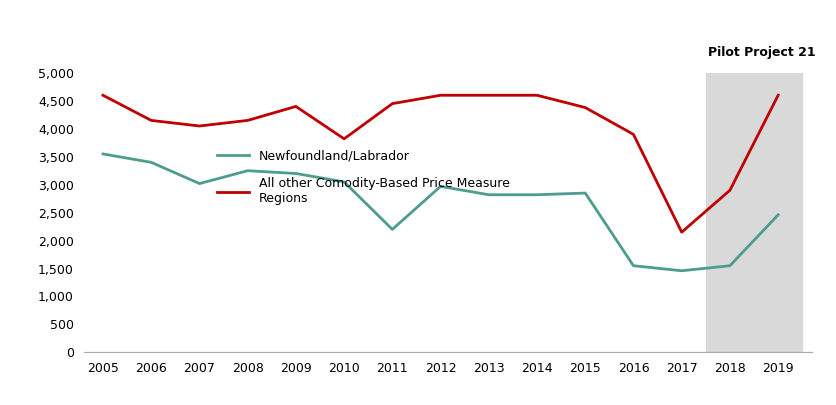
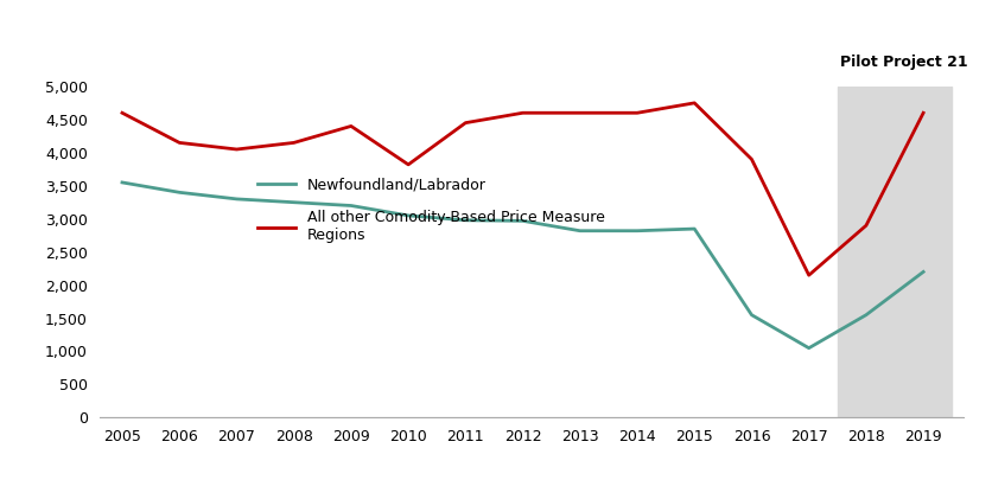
Newfoundland/Labrador/2007: 3,020 -> 3,300
Newfoundland/Labrador/2011: 2,200 -> 2,980
All other Comodity-Based Price Measure Regions/2015: 4,380 -> 4,750
Newfoundland/Labrador/2017: 1,460 -> 1,050
Newfoundland/Labrador/2019: 2,460 -> 2,200
